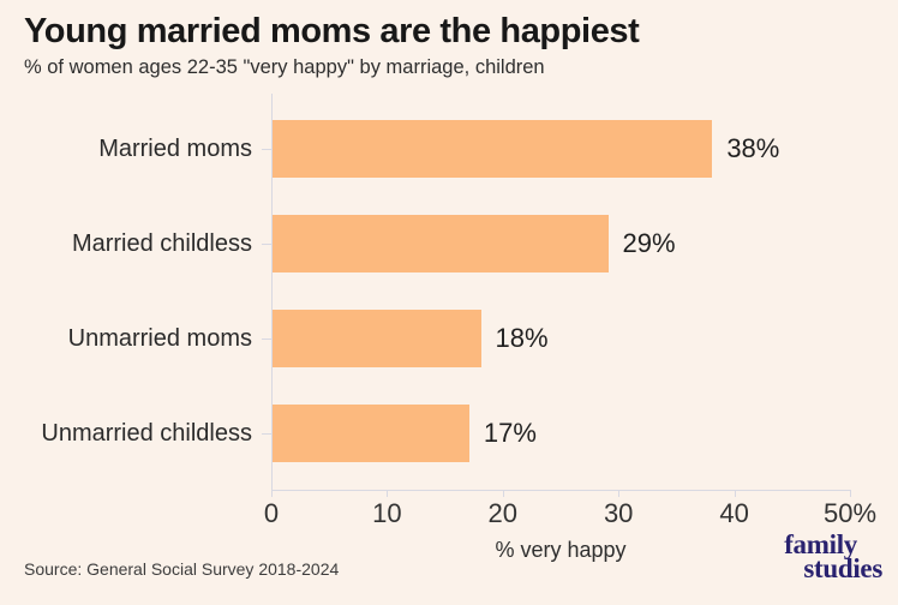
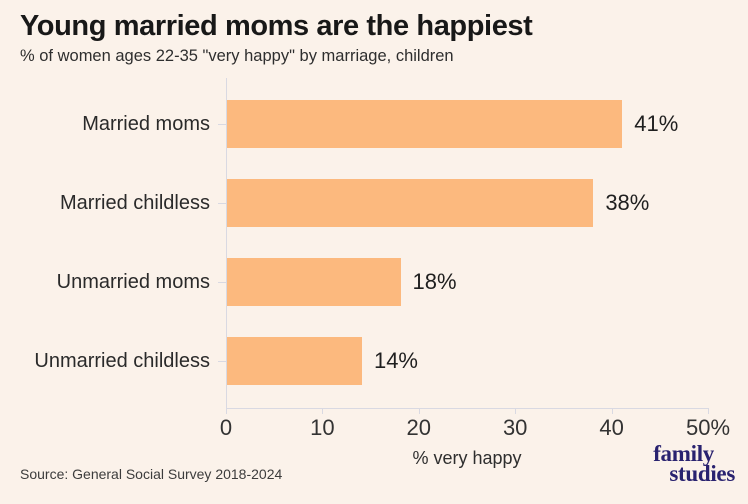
Married moms: 38% -> 41%
Married childless: 29% -> 38%
Unmarried childless: 17% -> 14%
